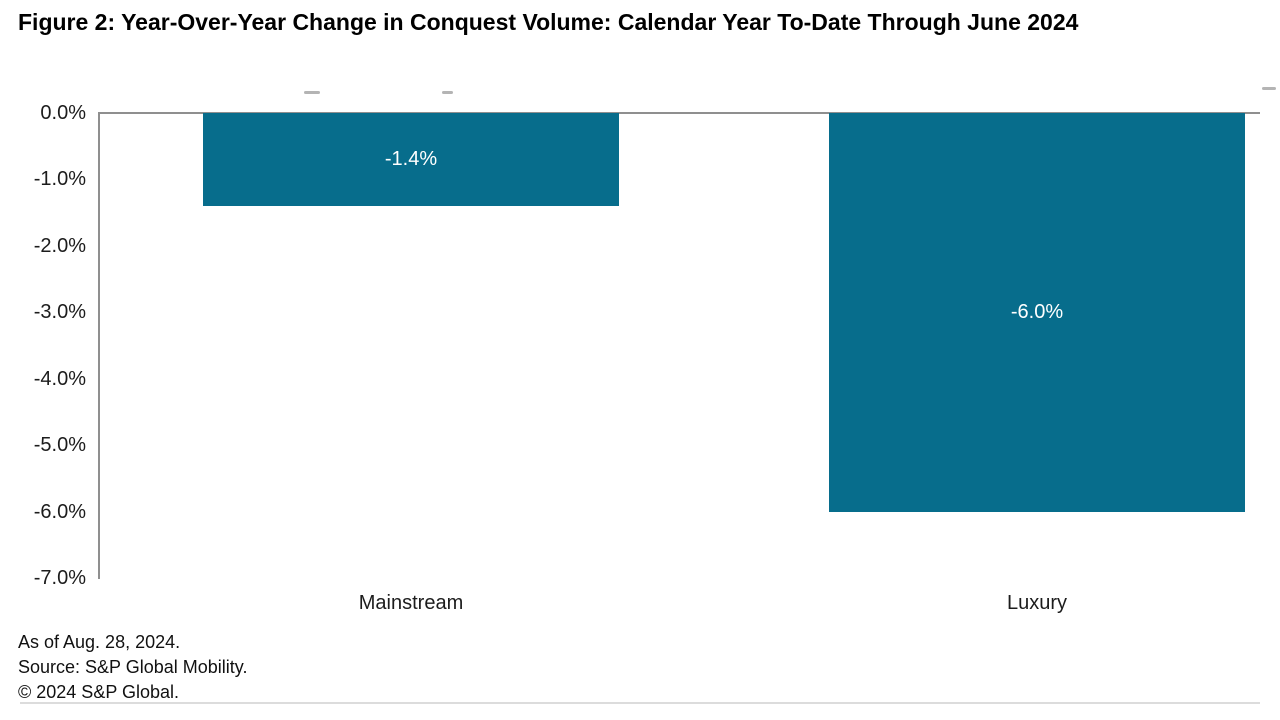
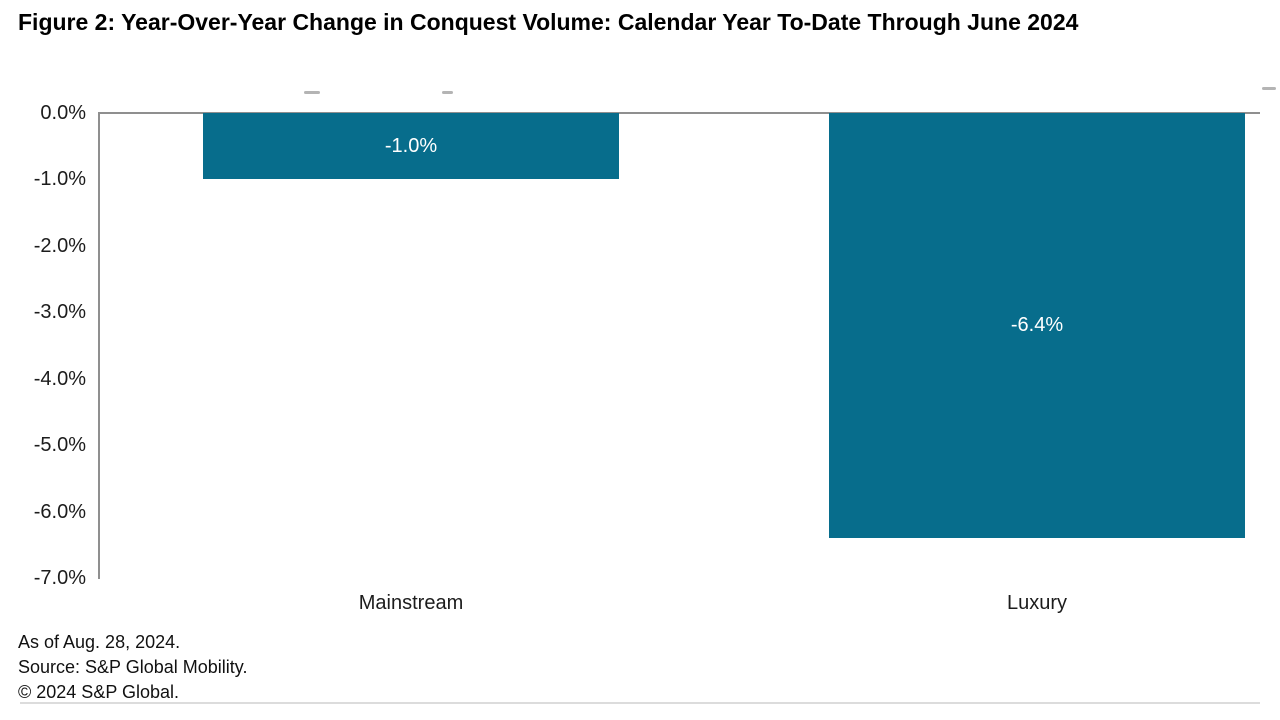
Mainstream: -1.4% -> -1.0%
Luxury: -6.0% -> -6.4%
